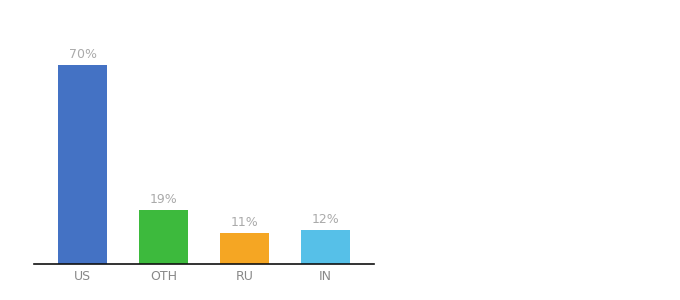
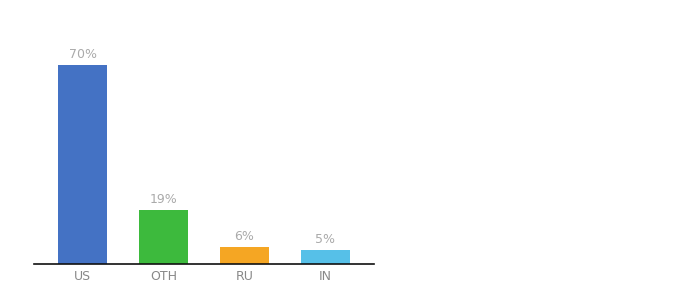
RU: 11% -> 6%
IN: 12% -> 5%
